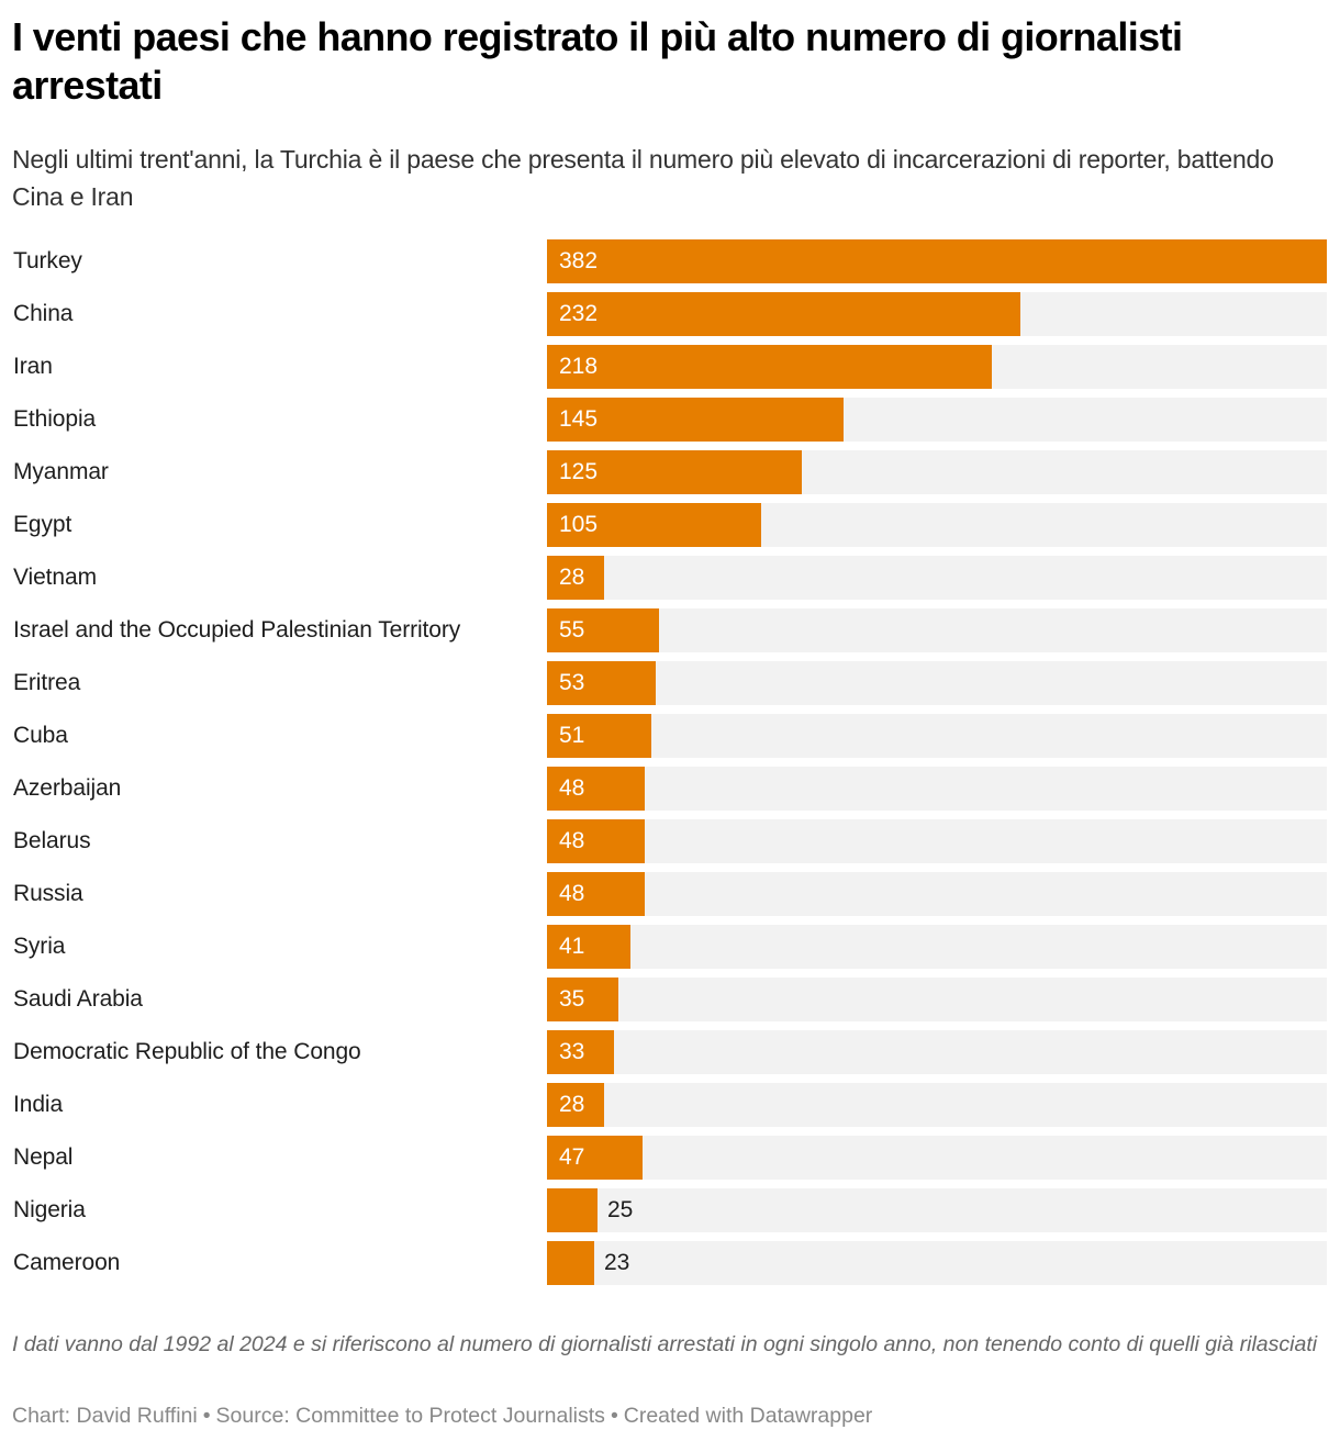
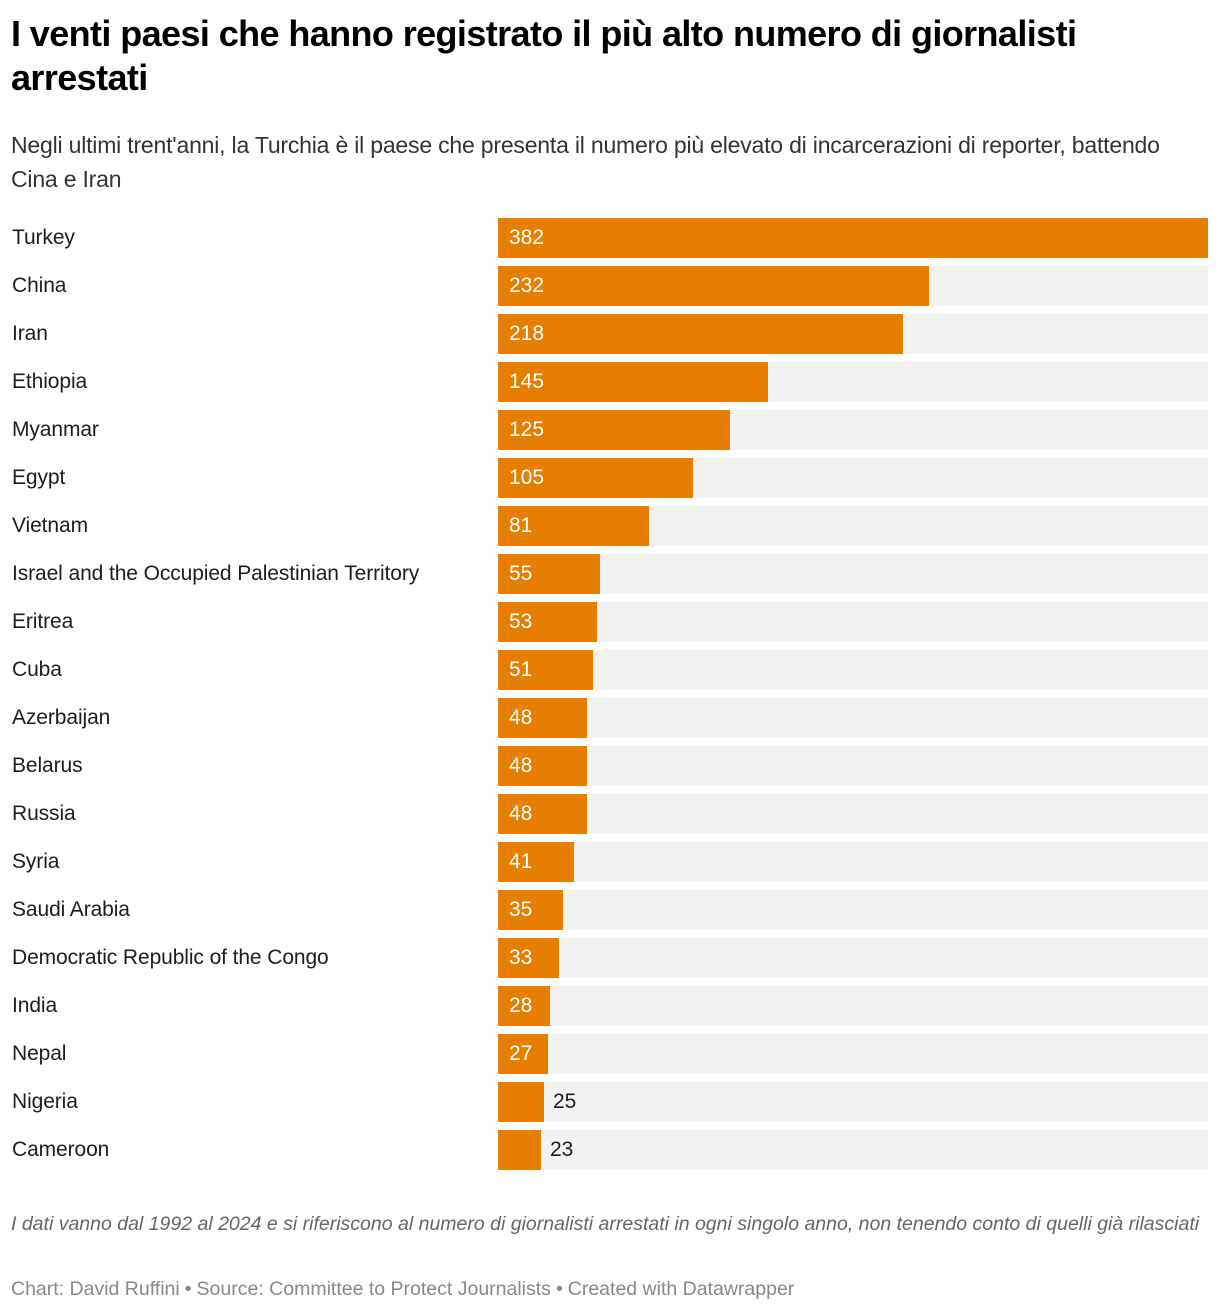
Vietnam: 28 -> 81
Nepal: 47 -> 27
